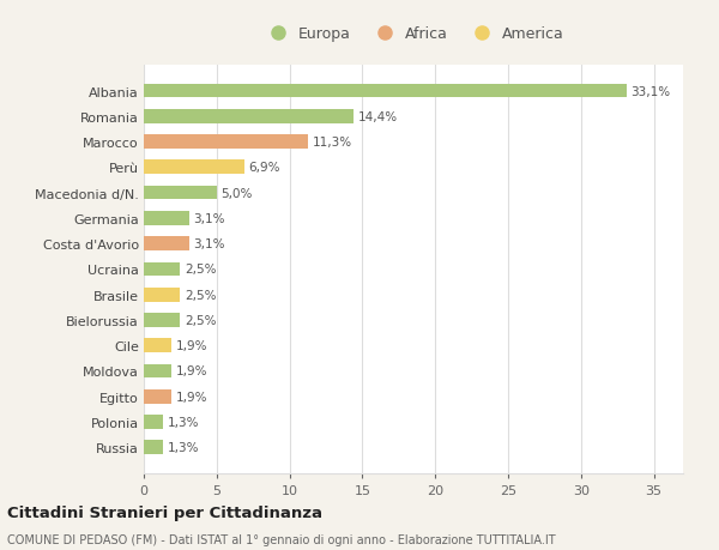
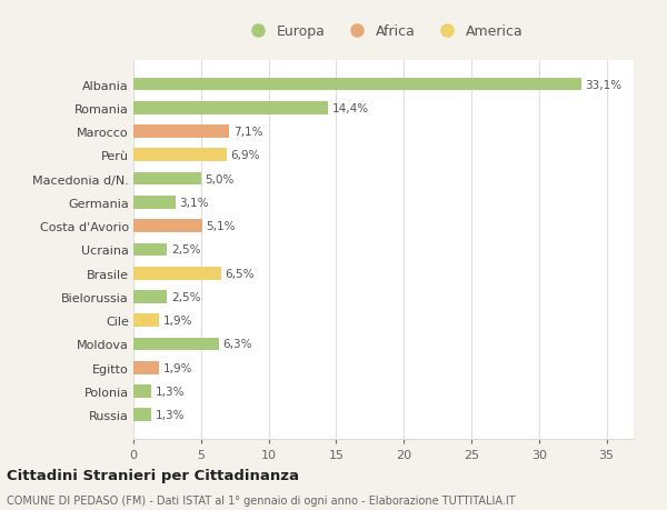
Marocco: 11,3% -> 7,1%
Costa d'Avorio: 3,1% -> 5,1%
Brasile: 2,5% -> 6,5%
Moldova: 1,9% -> 6,3%
